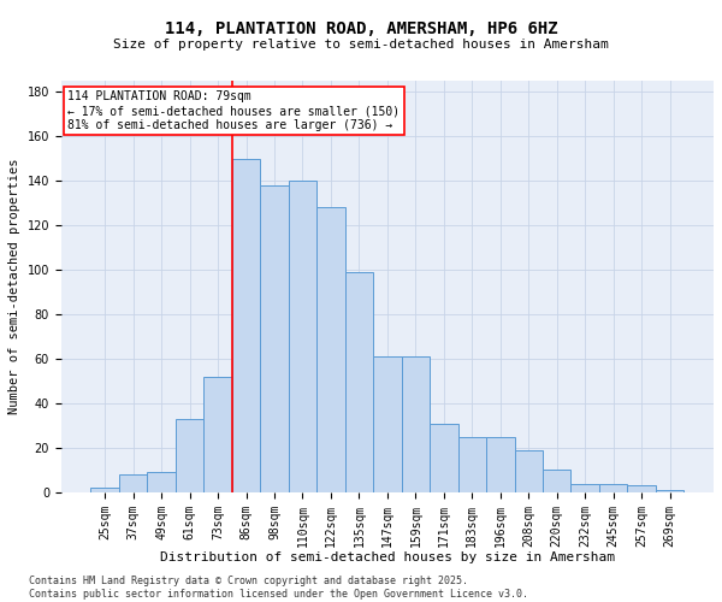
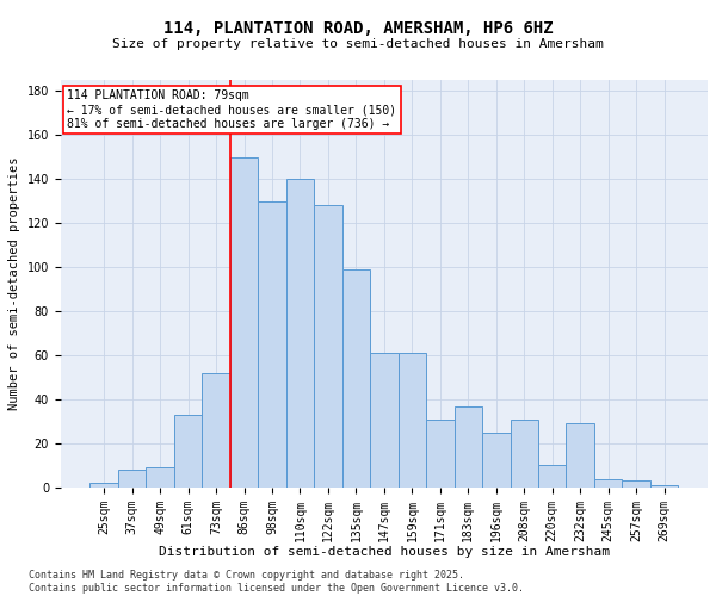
98sqm: 138 -> 130
183sqm: 25 -> 37
208sqm: 19 -> 31
232sqm: 4 -> 29
